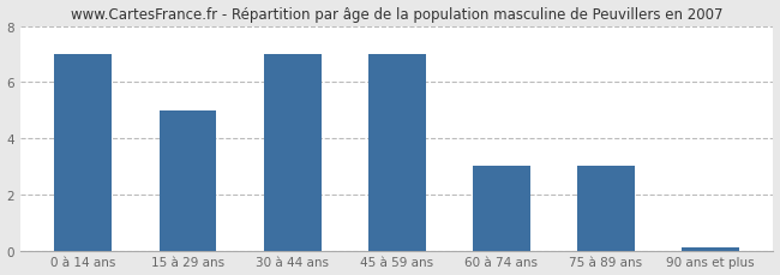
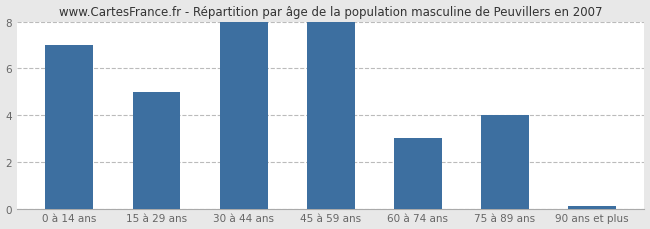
30 à 44 ans: 7.0 -> 8.0
45 à 59 ans: 7.0 -> 8.0
75 à 89 ans: 3.0 -> 4.0
